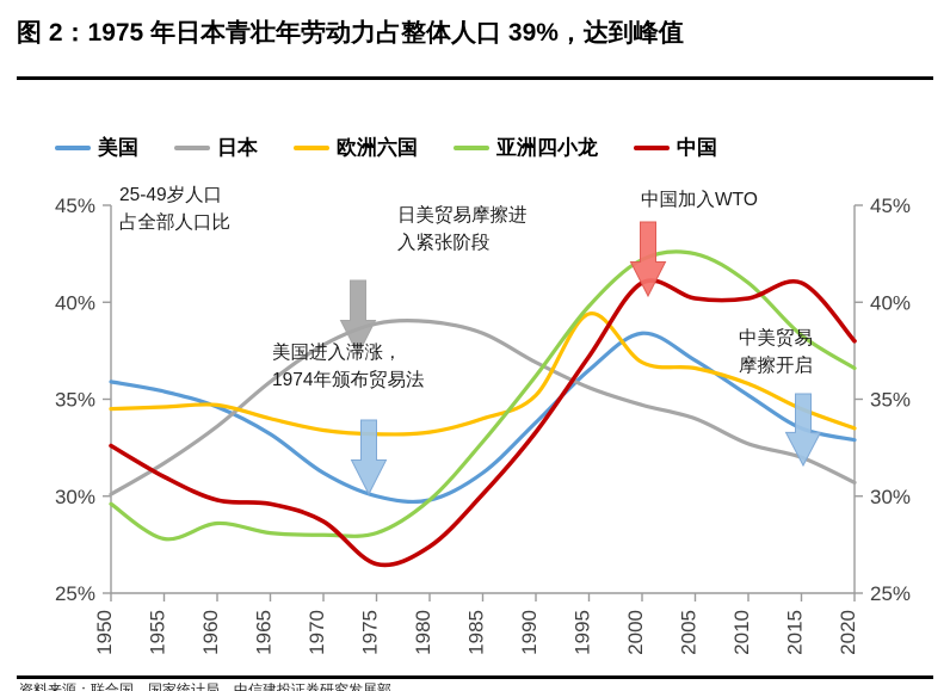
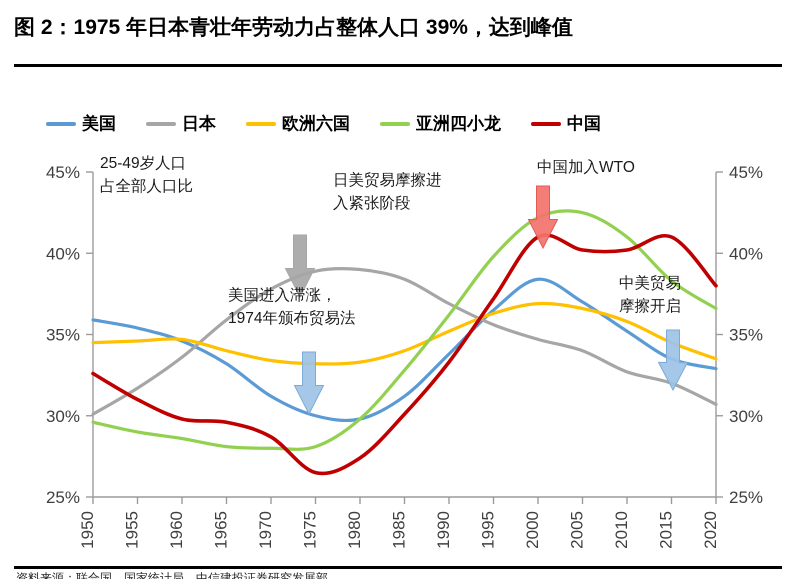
亚洲四小龙/1955: 27.8% -> 29.0%
欧洲六国/1995: 39.4% -> 36.3%
